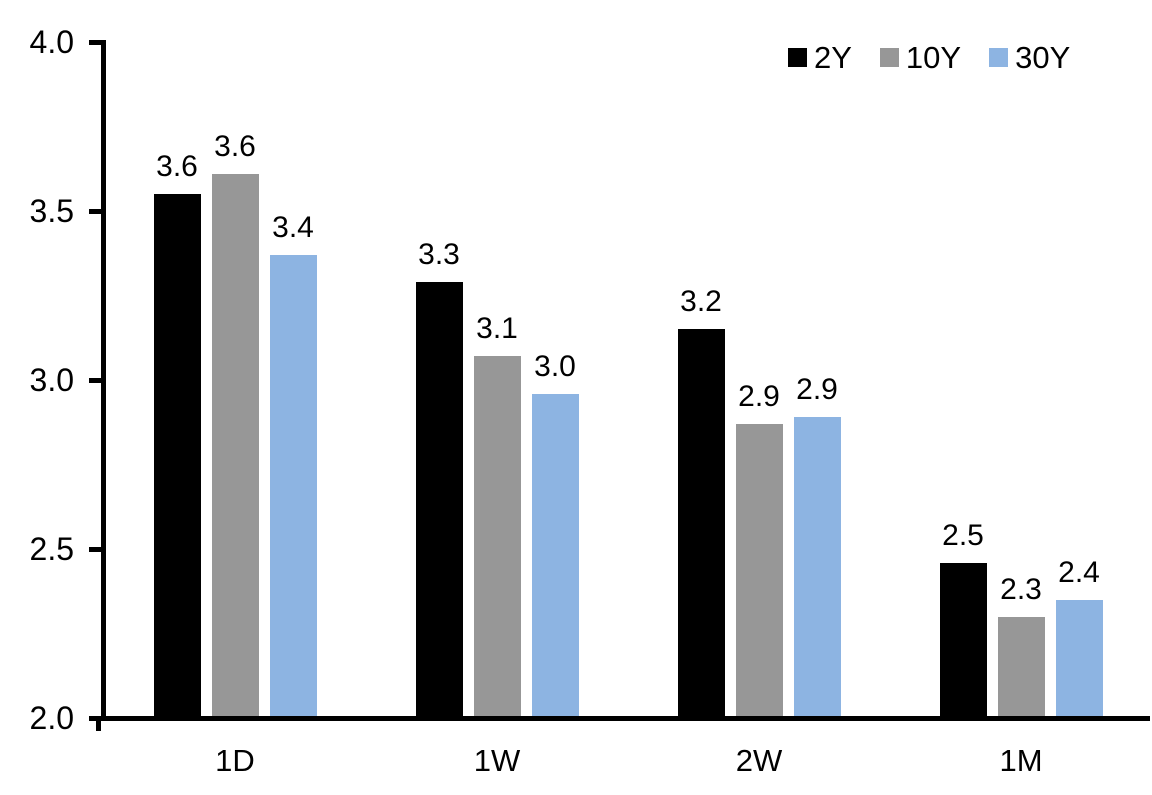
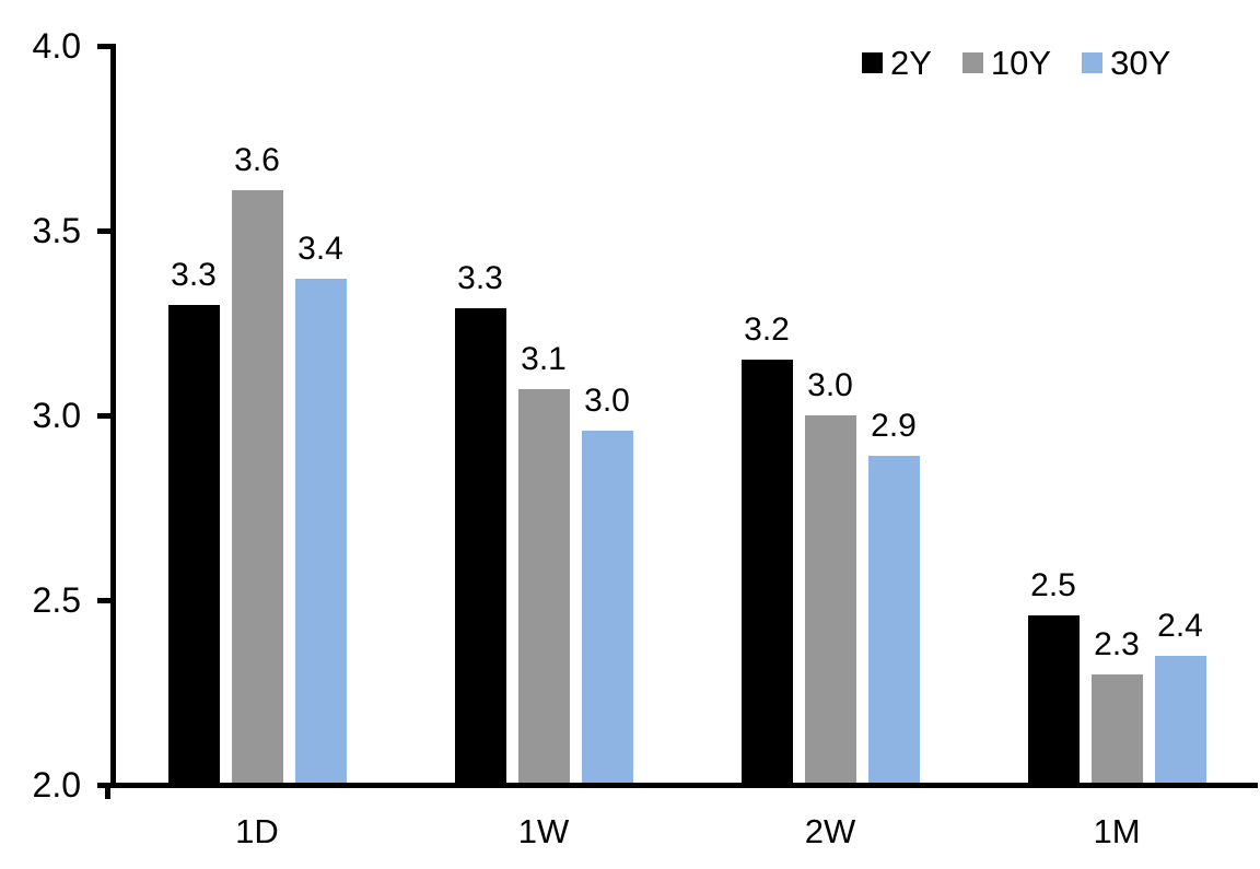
2Y/1D: 3.6 -> 3.3
10Y/2W: 2.9 -> 3.0
